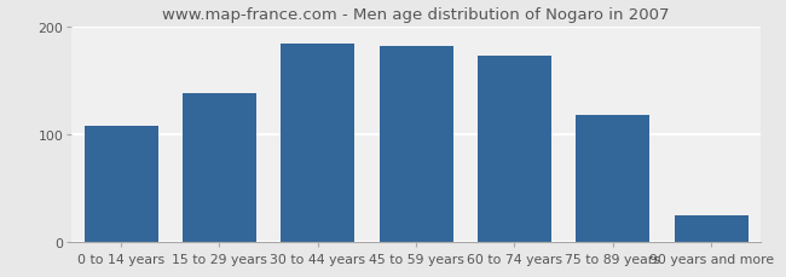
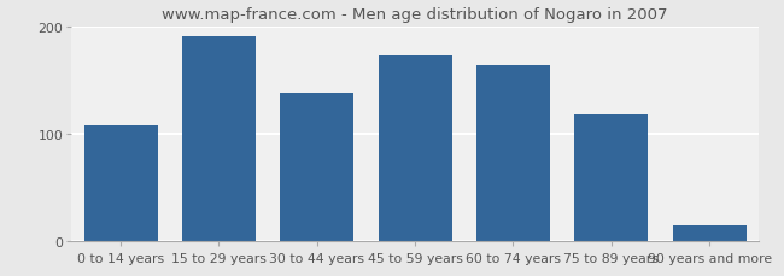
15 to 29 years: 138 -> 190
30 to 44 years: 184 -> 138
45 to 59 years: 182 -> 172
60 to 74 years: 172 -> 163
90 years and more: 24 -> 14
